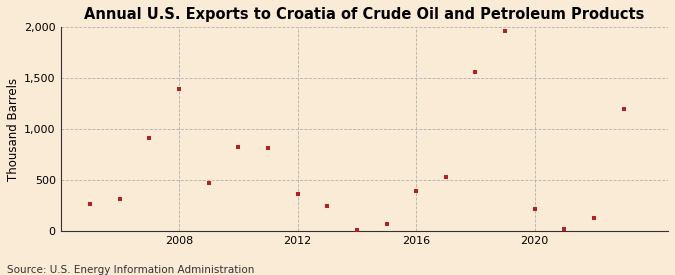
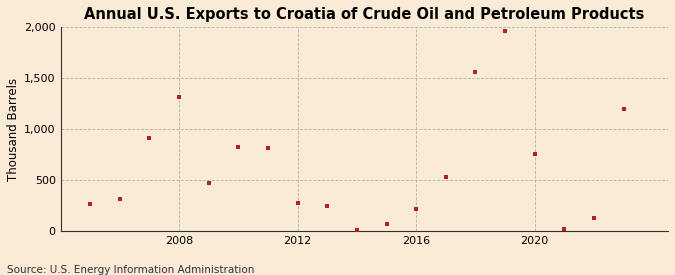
2008: 1,390 -> 1,320
2012: 360 -> 280
2016: 390 -> 220
2020: 220 -> 760
